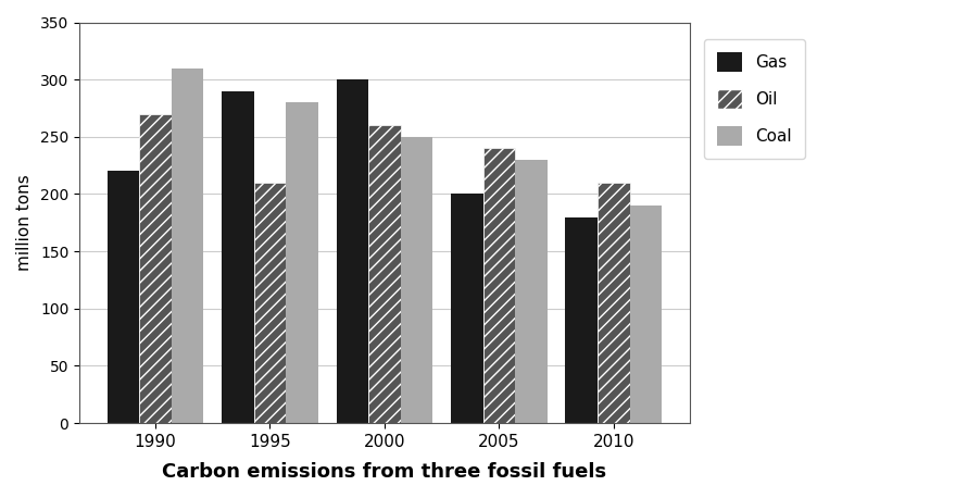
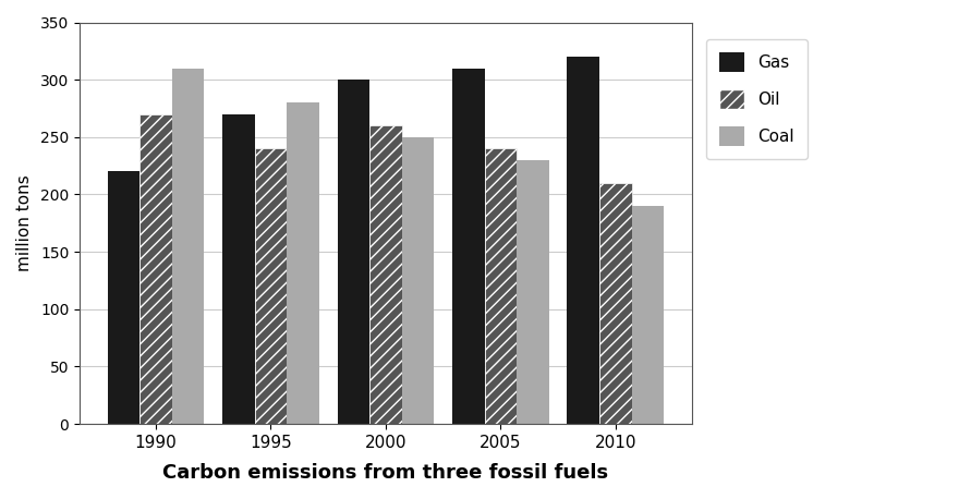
Gas/1995: 290 -> 270
Oil/1995: 210 -> 240
Gas/2005: 200 -> 310
Gas/2010: 180 -> 320
